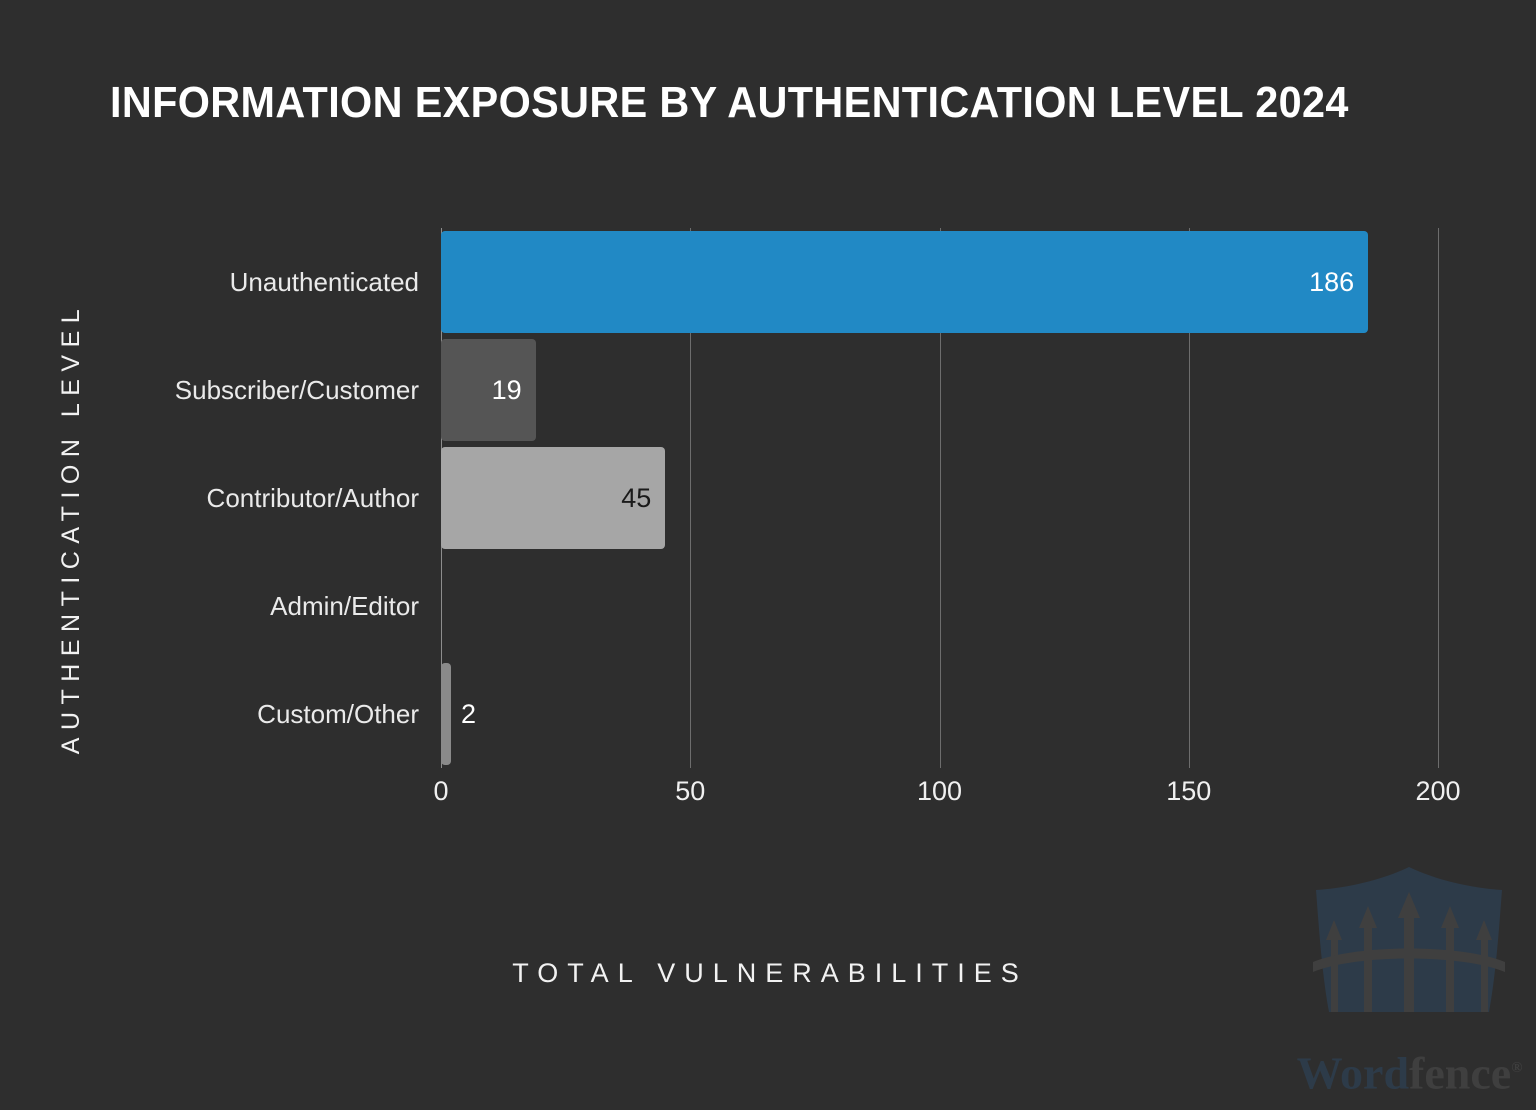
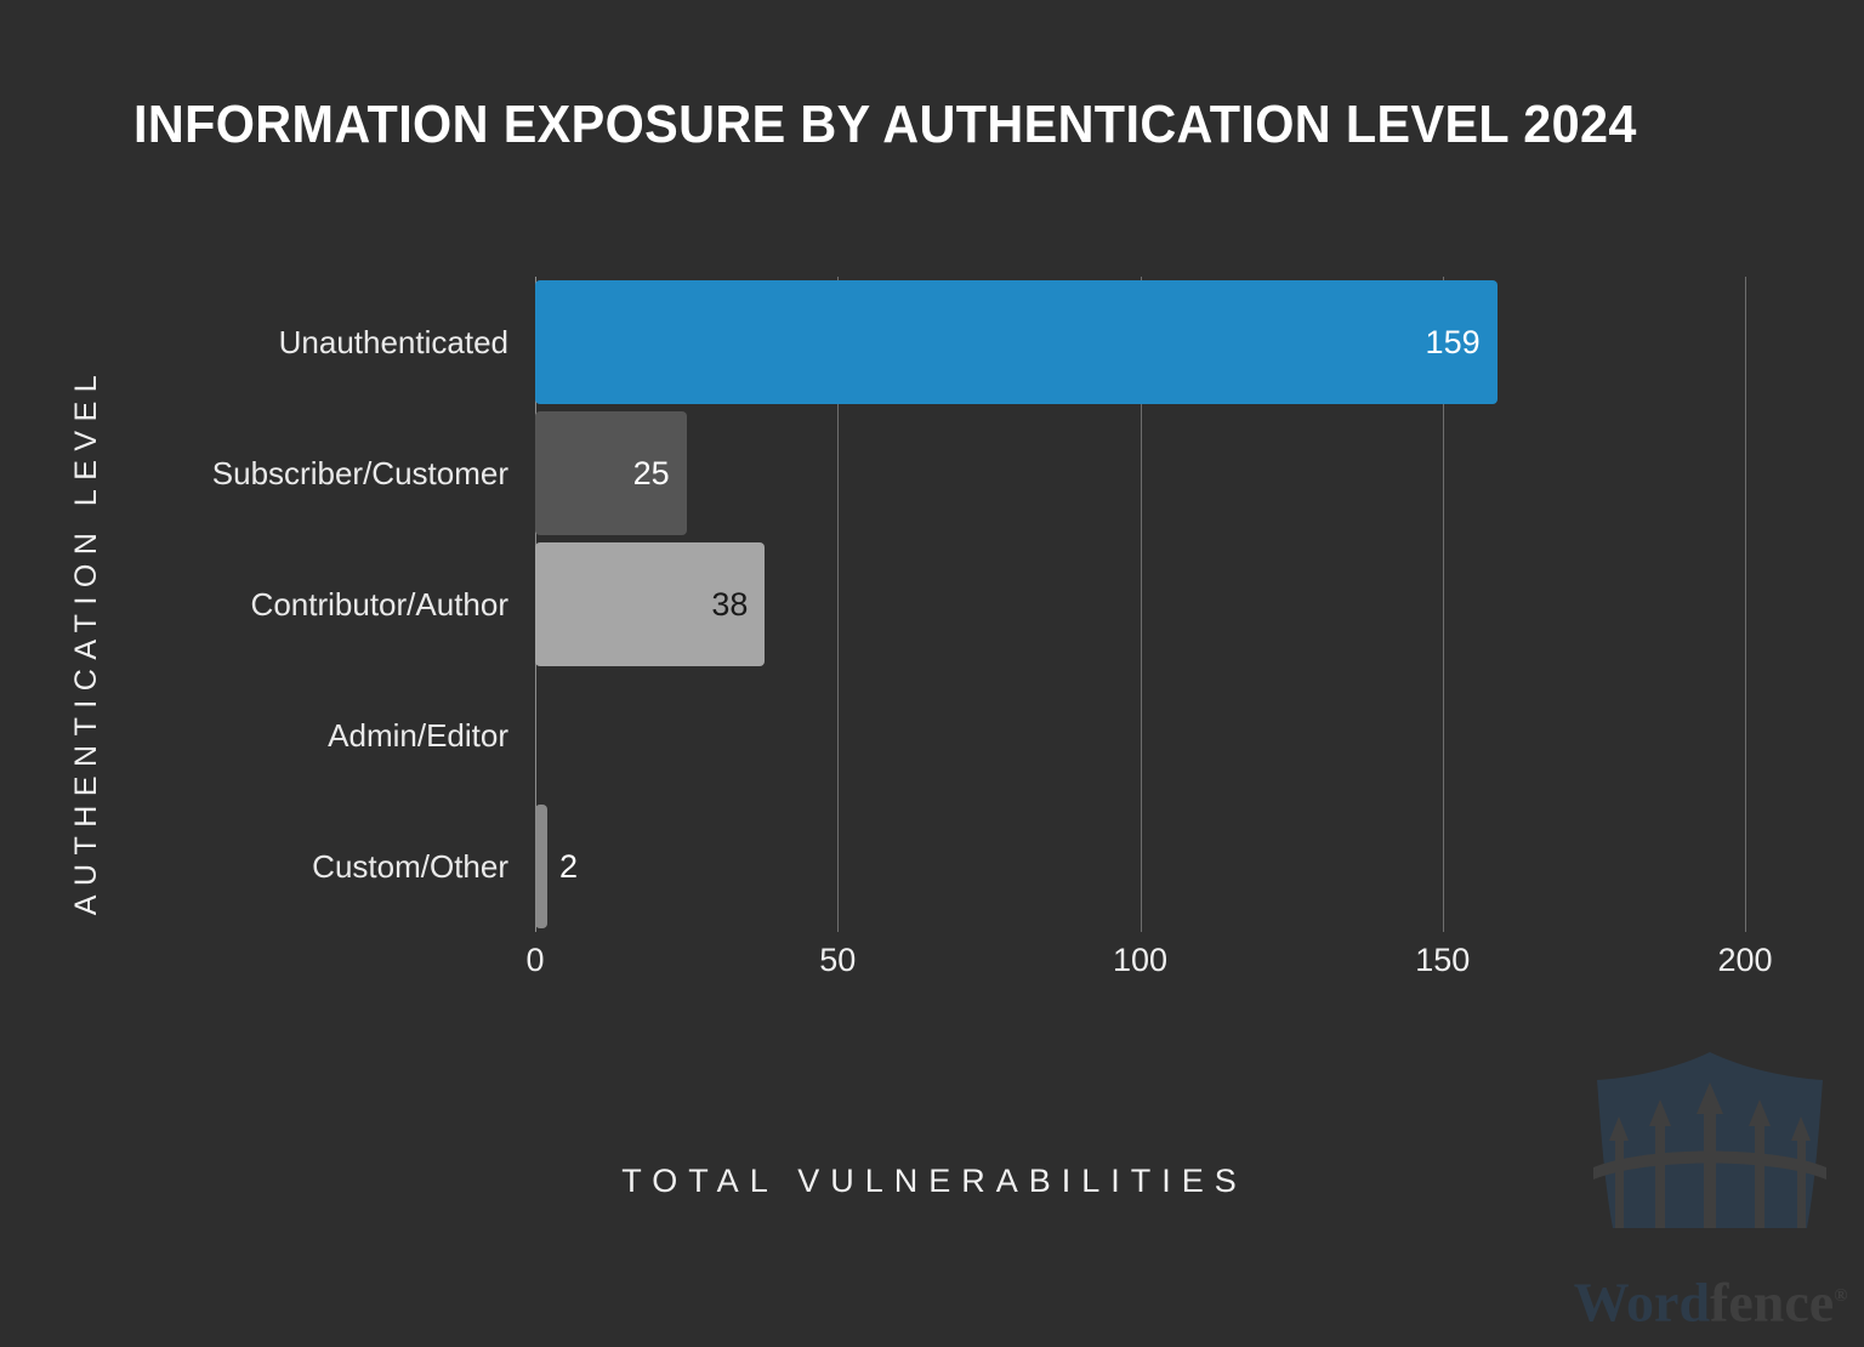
Unauthenticated: 186 -> 159
Subscriber/Customer: 19 -> 25
Contributor/Author: 45 -> 38
